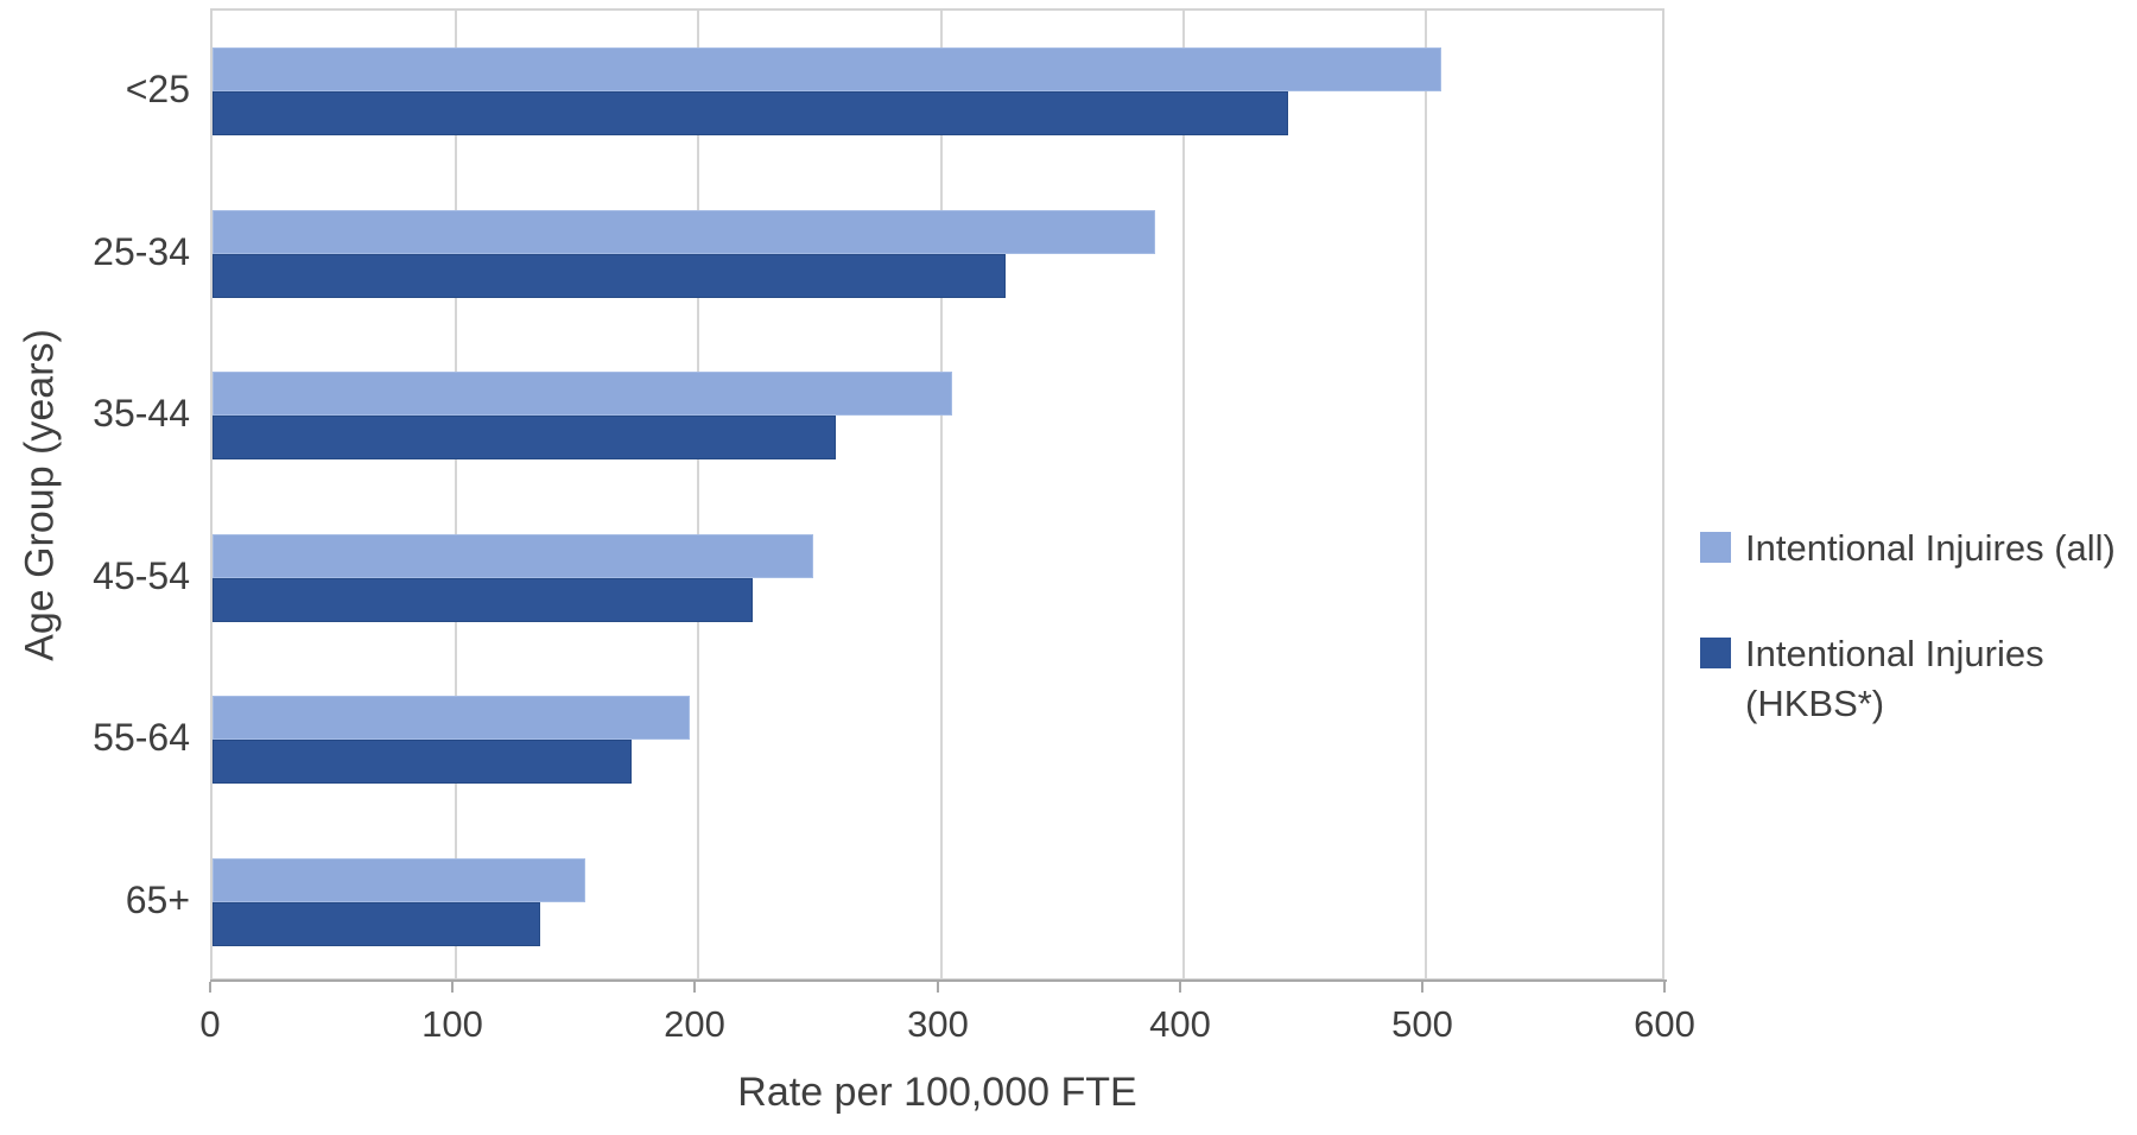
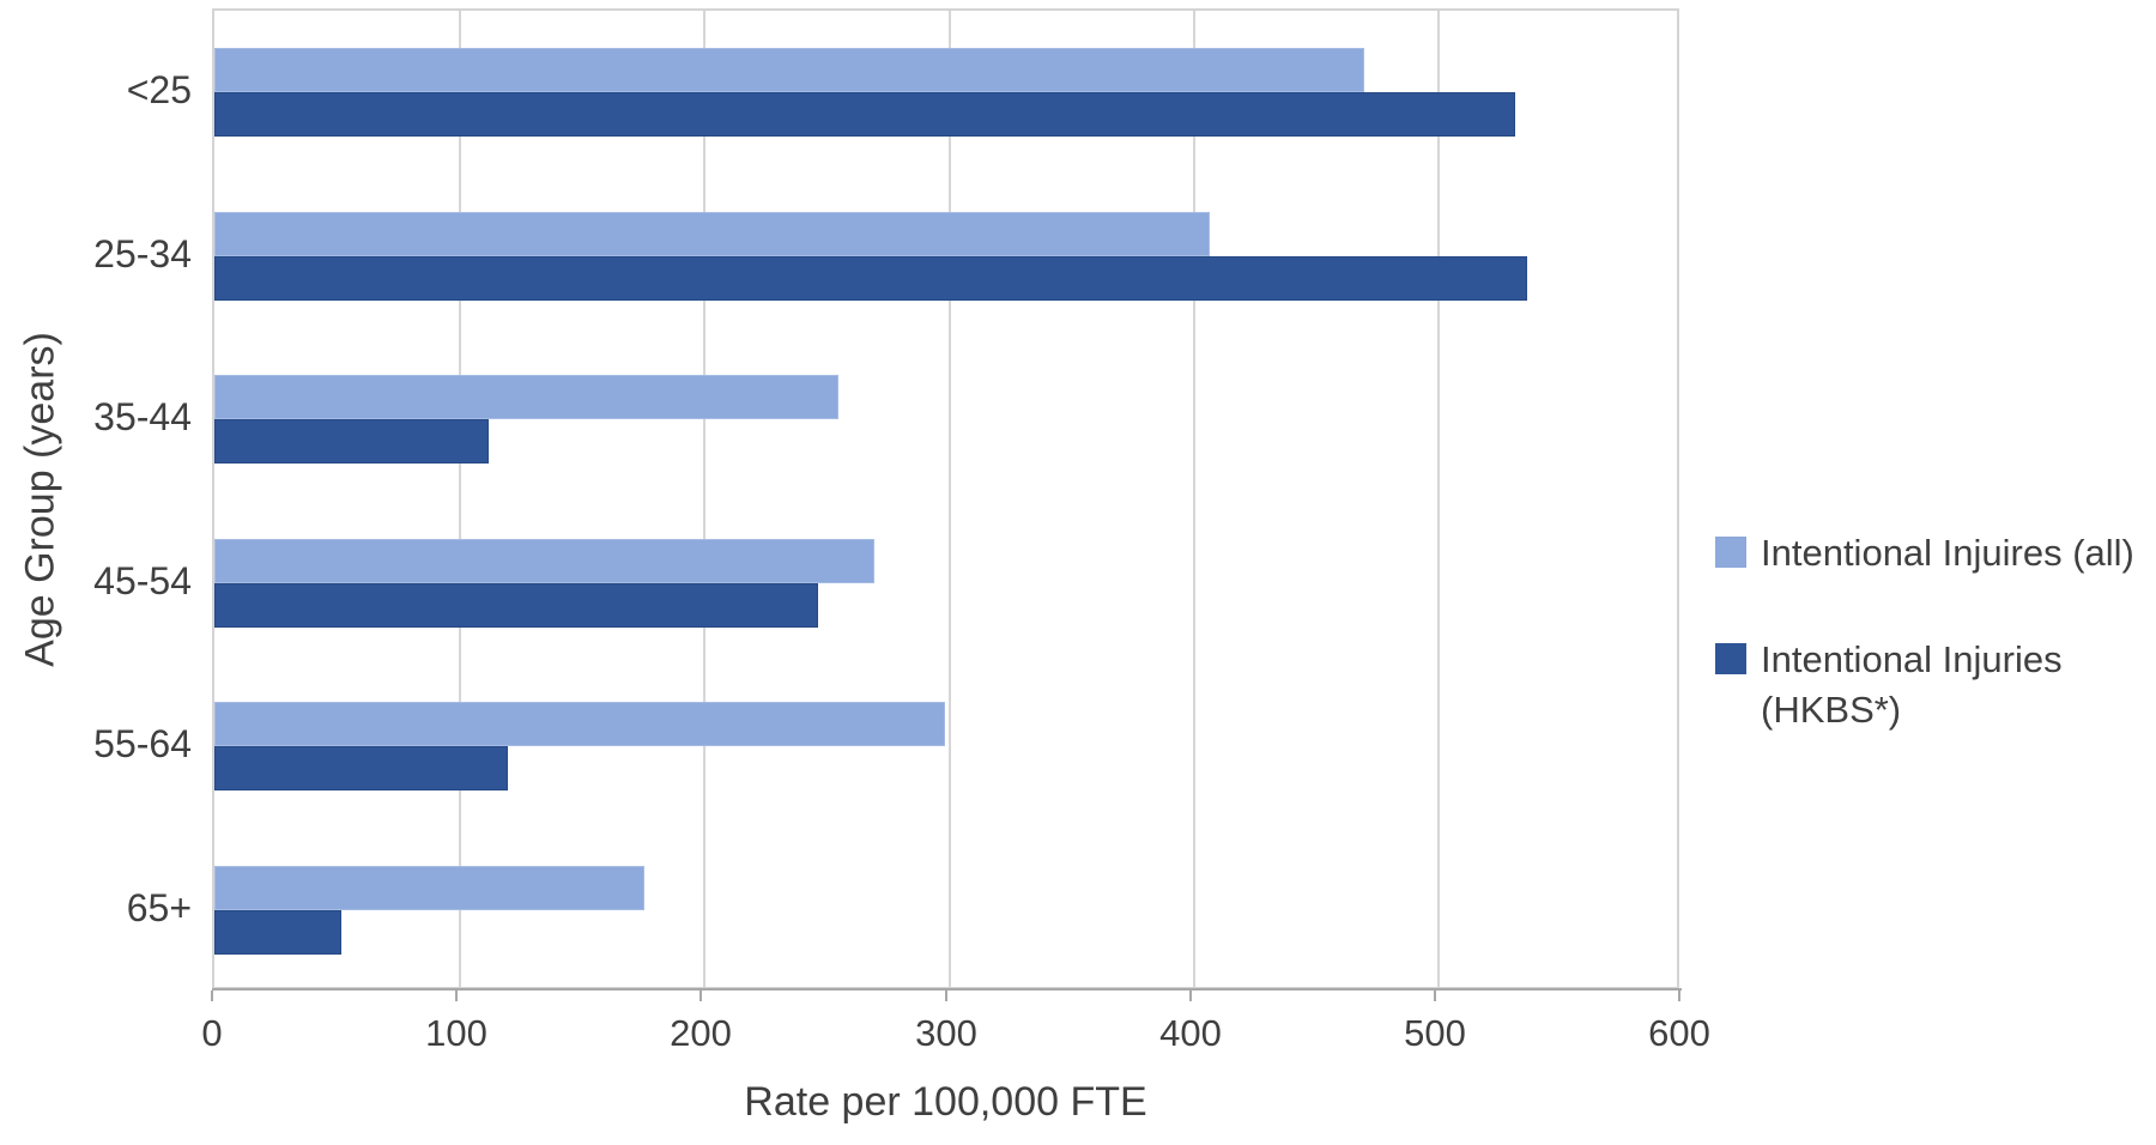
Intentional Injuires (all)/<25: 507 -> 470
Intentional Injuries (HKBS*)/<25: 444 -> 532
Intentional Injuires (all)/25-34: 389 -> 407
Intentional Injuries (HKBS*)/25-34: 327 -> 537
Intentional Injuires (all)/35-44: 305 -> 255
Intentional Injuries (HKBS*)/35-44: 257 -> 112
Intentional Injuires (all)/45-54: 248 -> 270
Intentional Injuries (HKBS*)/45-54: 223 -> 247
Intentional Injuires (all)/55-64: 197 -> 299
Intentional Injuries (HKBS*)/55-64: 173 -> 120
Intentional Injuires (all)/65+: 154 -> 176
Intentional Injuries (HKBS*)/65+: 135 -> 52
